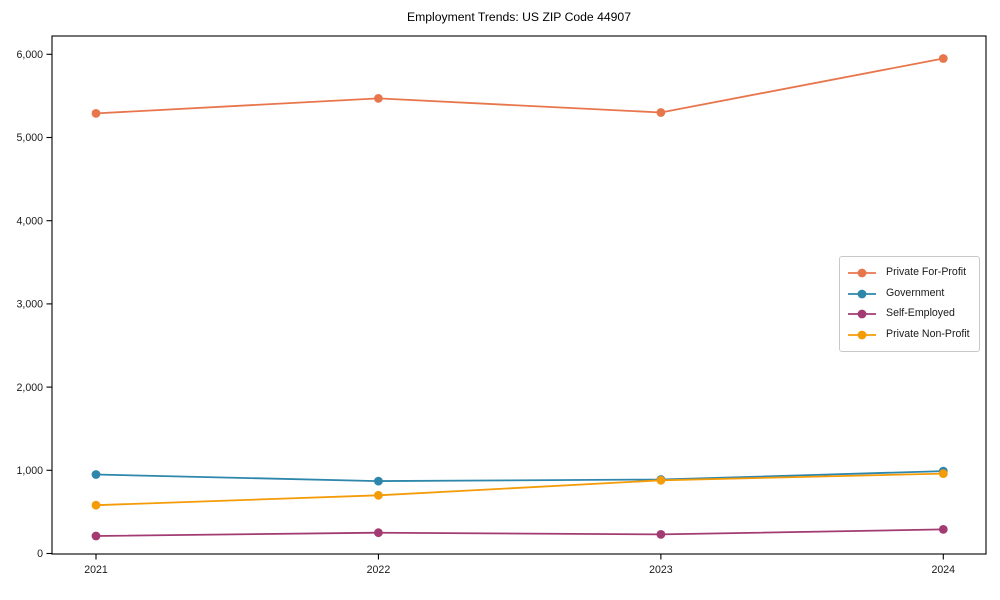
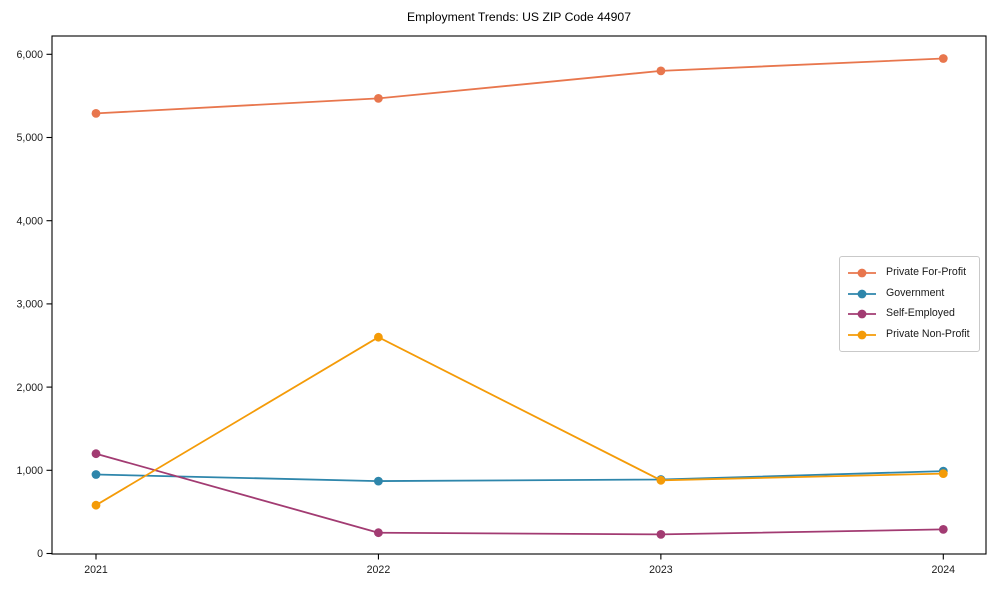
Self-Employed/2021: 200 -> 1200
Private Non-Profit/2022: 700 -> 2600
Private For-Profit/2023: 5300 -> 5800
